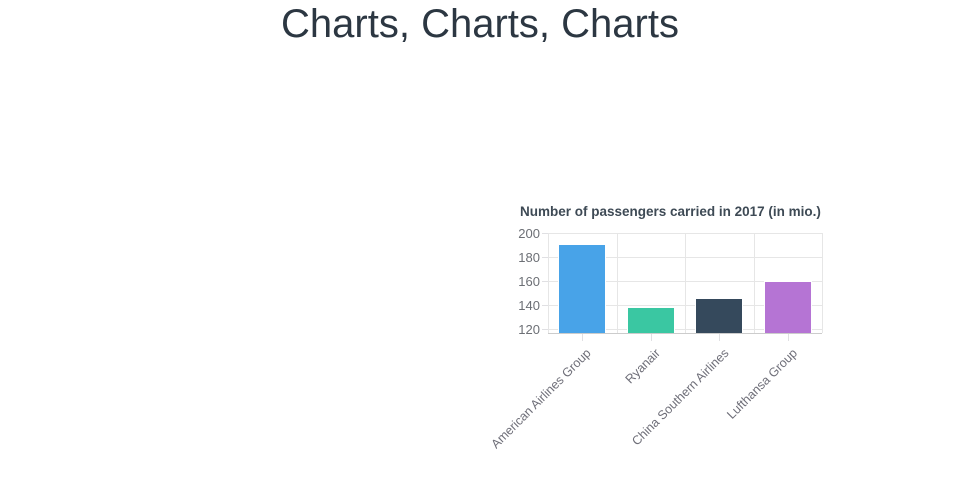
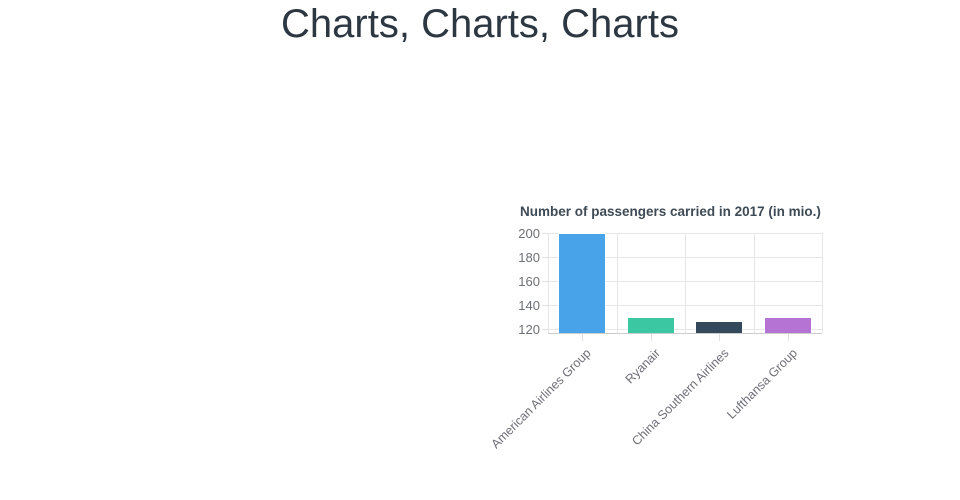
American Airlines Group: 191 -> 200
Ryanair: 138 -> 130
China Southern Airlines: 146 -> 126
Lufthansa Group: 160 -> 130
